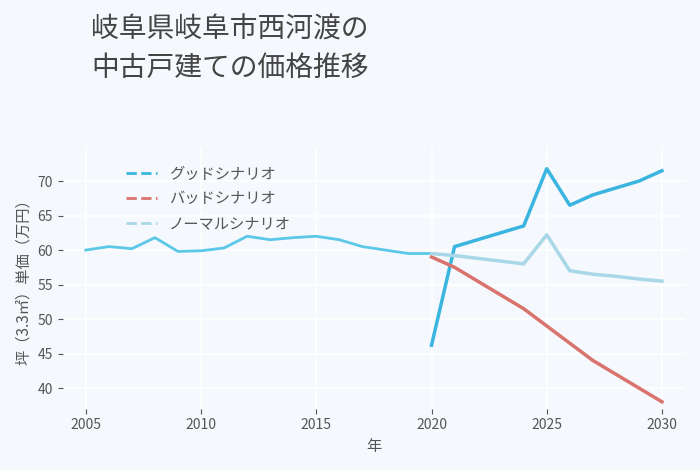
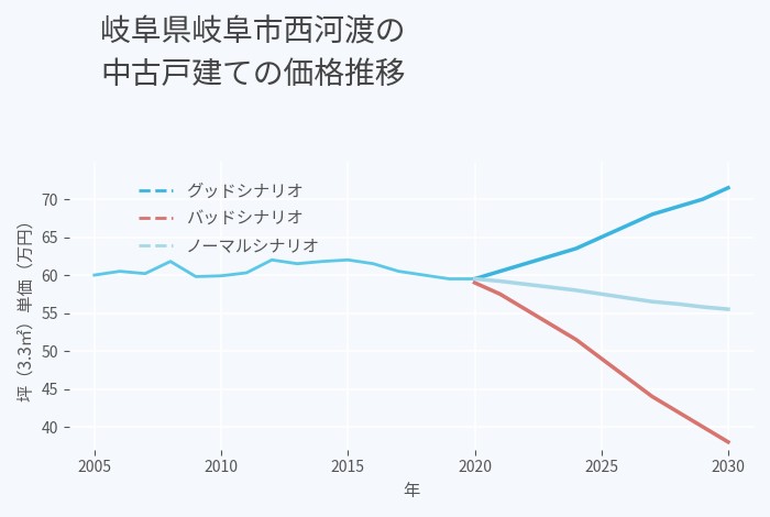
グッドシナリオ/2020: 46.2 -> 59.5
グッドシナリオ/2025: 71.8 -> 65.0
ノーマルシナリオ/2025: 62.2 -> 57.5
